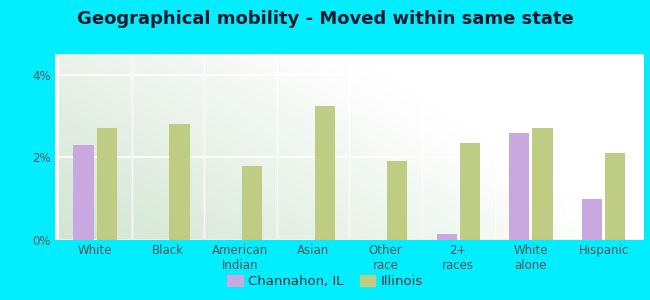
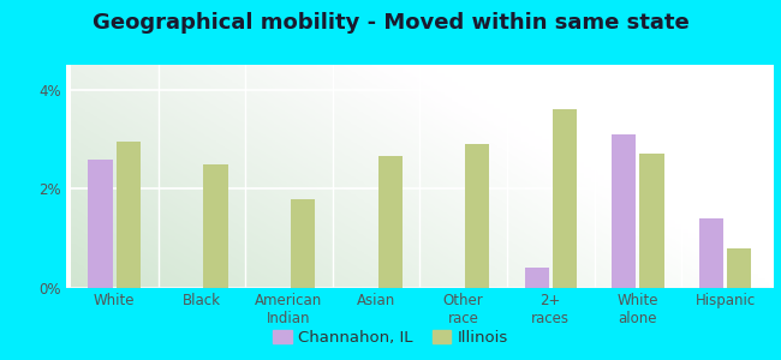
Channahon, IL/White: 2.30% -> 2.60%
Illinois/White: 2.70% -> 2.95%
Illinois/Black: 2.80% -> 2.50%
Illinois/Asian: 3.25% -> 2.65%
Illinois/Other race: 1.90% -> 2.90%
Channahon, IL/2+ races: 0.15% -> 0.40%
Illinois/2+ races: 2.35% -> 3.60%
Channahon, IL/White alone: 2.60% -> 3.10%
Channahon, IL/Hispanic: 1.00% -> 1.40%
Illinois/Hispanic: 2.10% -> 0.80%
